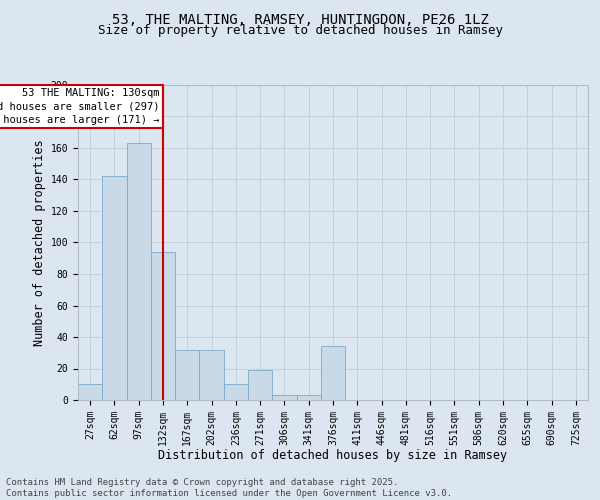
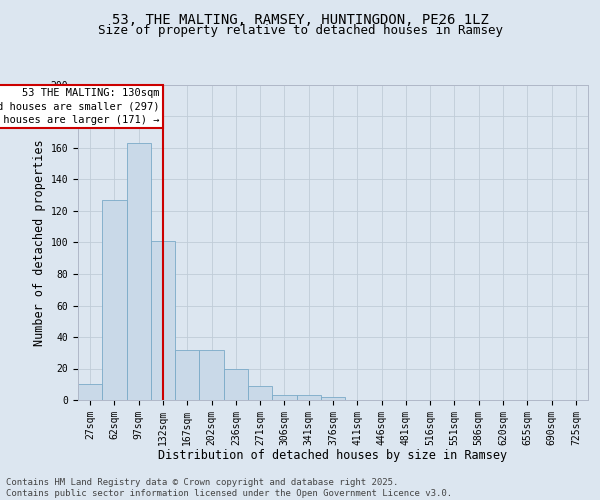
62sqm: 142 -> 127
132sqm: 94 -> 101
236sqm: 10 -> 20
271sqm: 19 -> 9
376sqm: 34 -> 2
